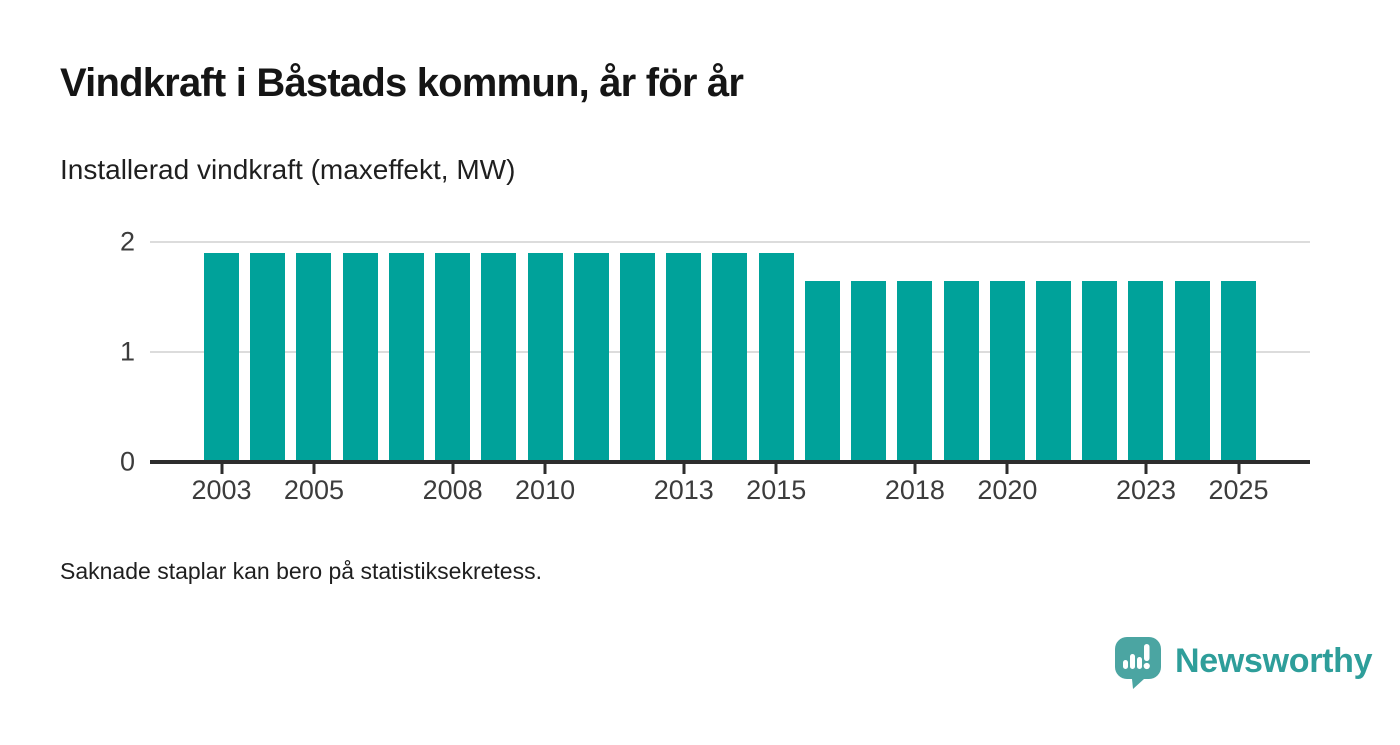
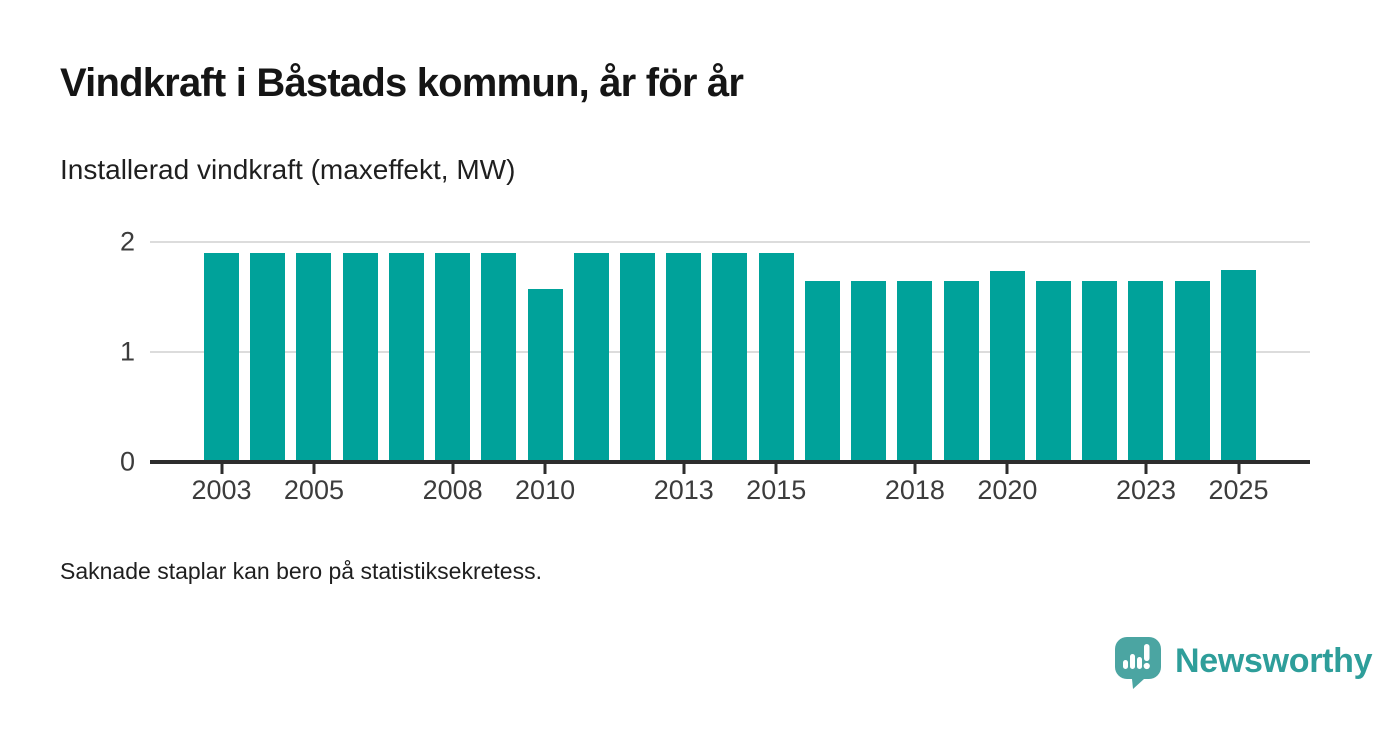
2010: 1.90 -> 1.57
2020: 1.65 -> 1.74
2025: 1.65 -> 1.75
